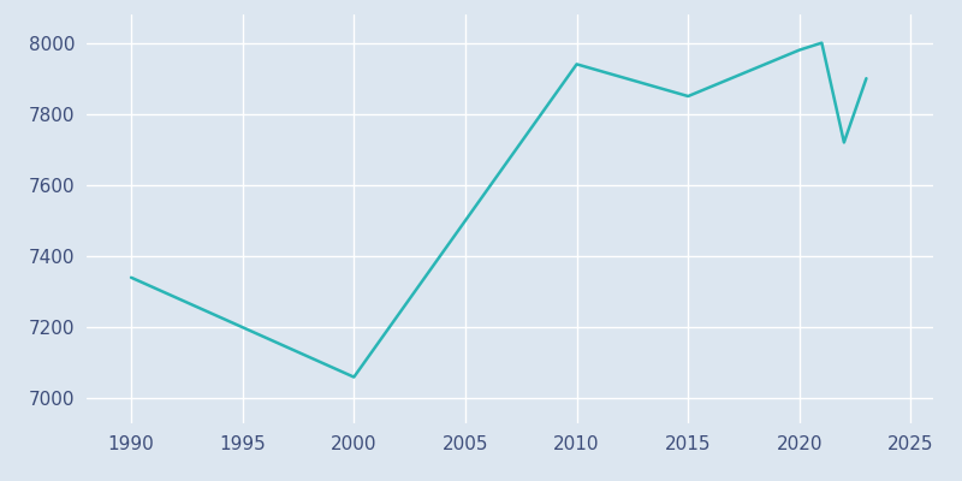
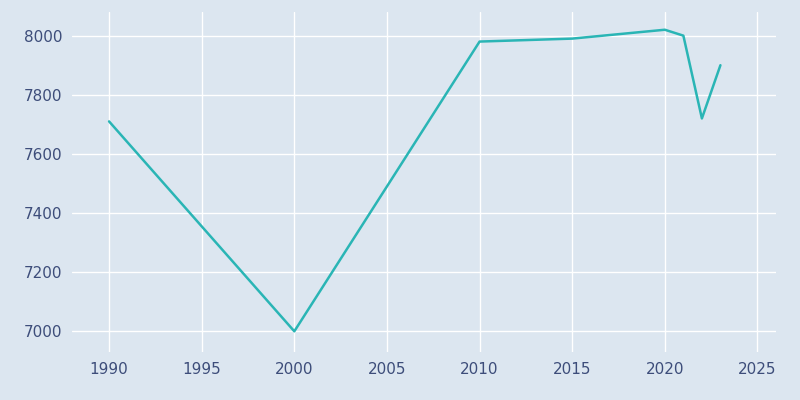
1990: 7340 -> 7710
2000: 7060 -> 7000
2010: 7940 -> 7980
2015: 7850 -> 7990
2020: 7980 -> 8020
